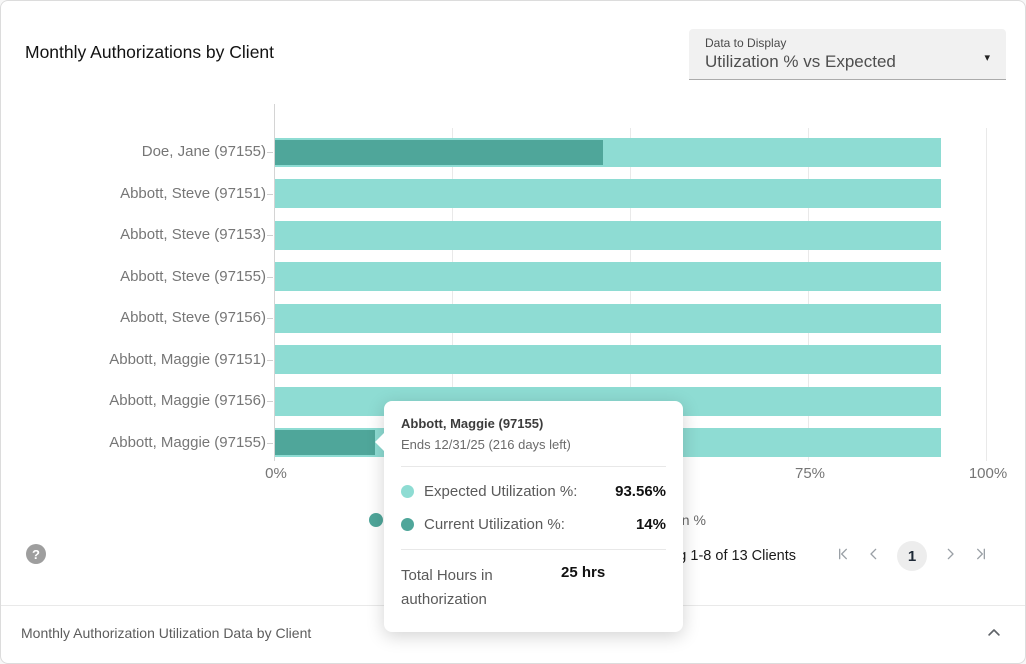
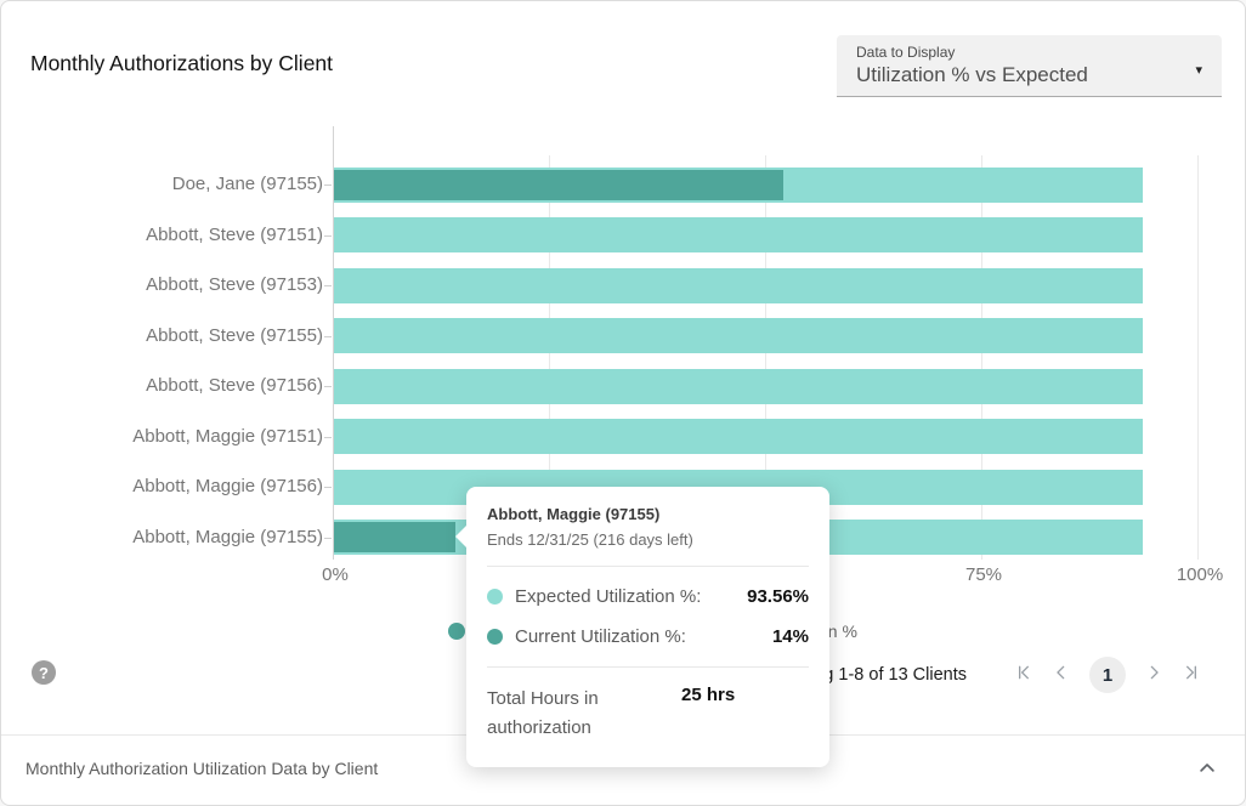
Current Utilization %/Doe, Jane (97155): 46% -> 52%
